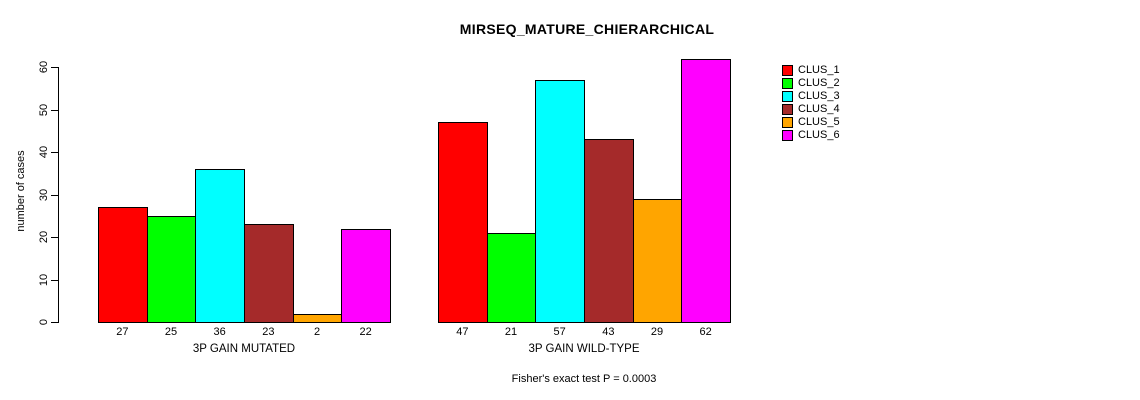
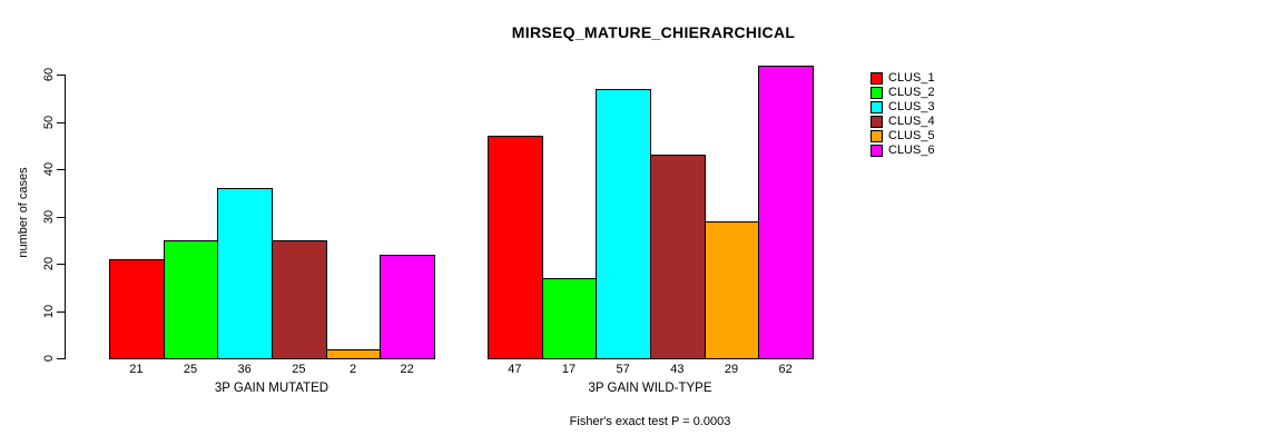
CLUS_1/3P GAIN MUTATED: 27 -> 21
CLUS_4/3P GAIN MUTATED: 23 -> 25
CLUS_2/3P GAIN WILD-TYPE: 21 -> 17
